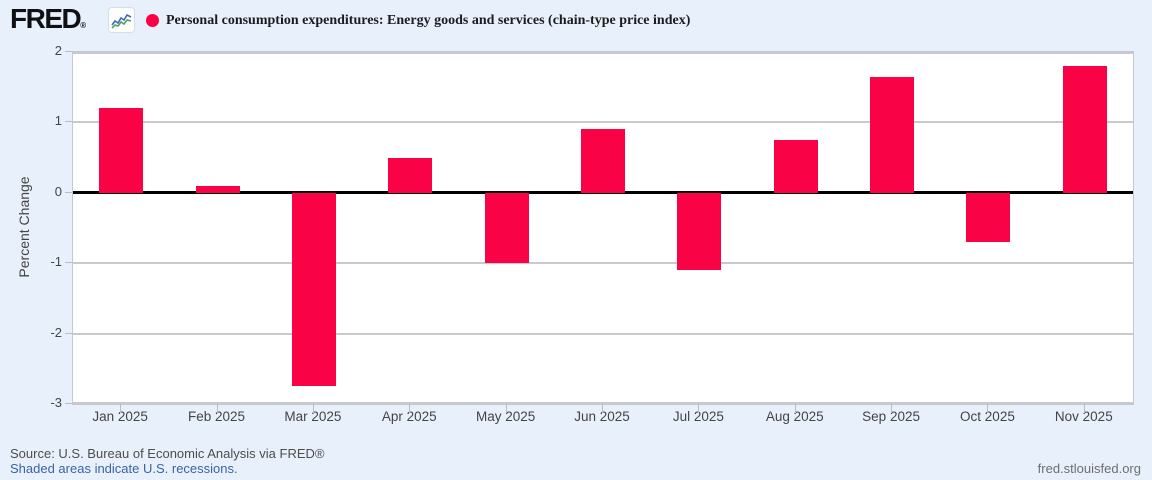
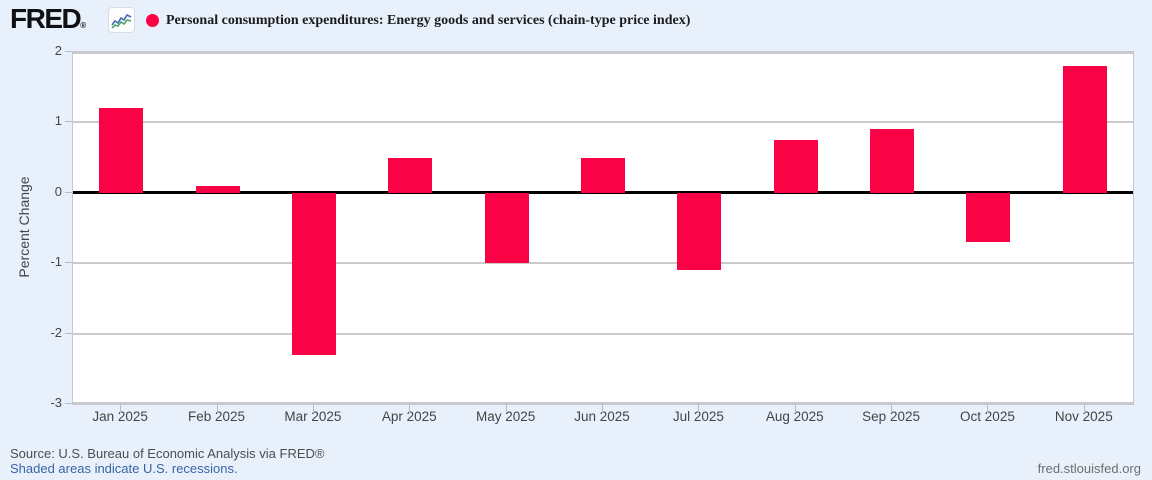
Mar 2025: -2.8 -> -2.3
Jun 2025: 0.9 -> 0.5
Sep 2025: 1.6 -> 0.9
